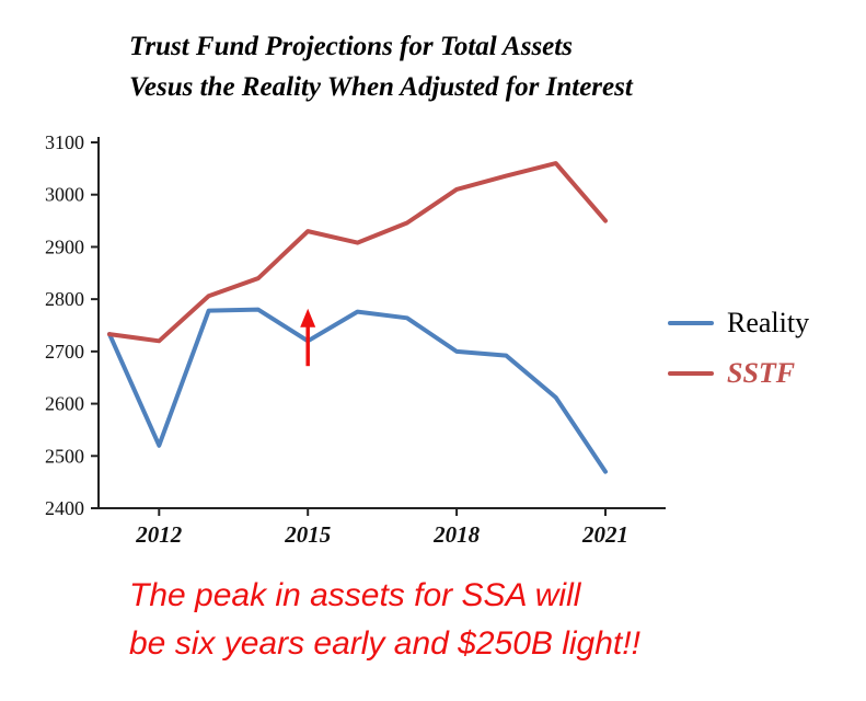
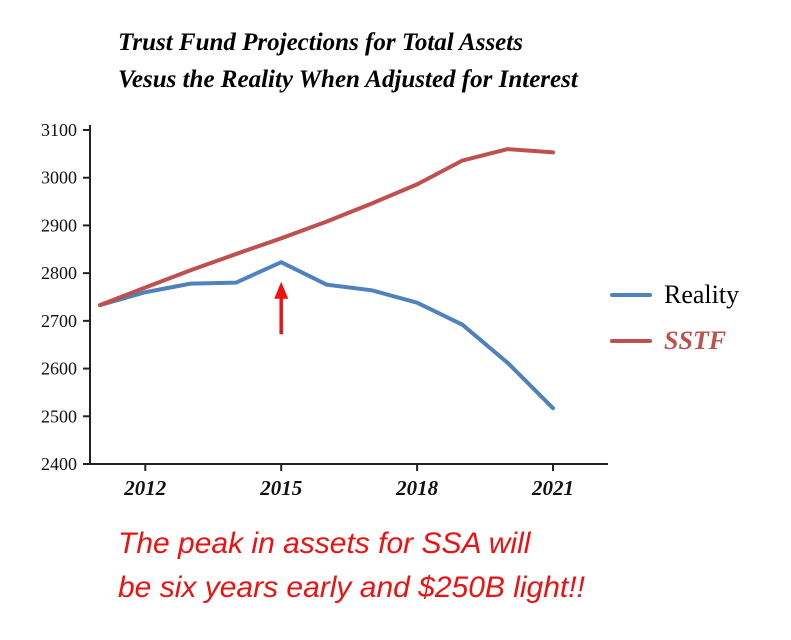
Reality/2012: 2520 -> 2760
SSTF/2012: 2720 -> 2770
Reality/2015: 2720 -> 2820
SSTF/2015: 2930 -> 2870
Reality/2018: 2700 -> 2740
SSTF/2018: 3010 -> 2990
Reality/2021: 2470 -> 2520
SSTF/2021: 2950 -> 3050
